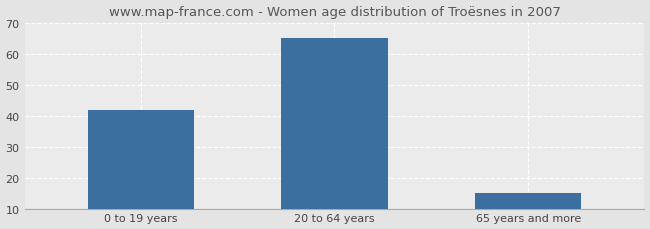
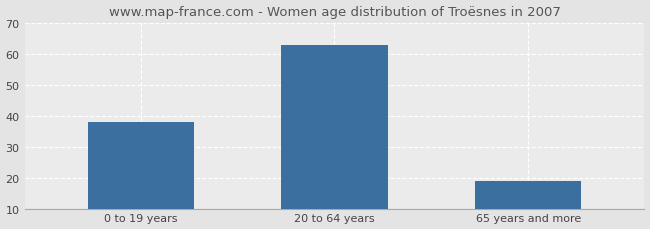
0 to 19 years: 42 -> 38
20 to 64 years: 65 -> 63
65 years and more: 15 -> 19
